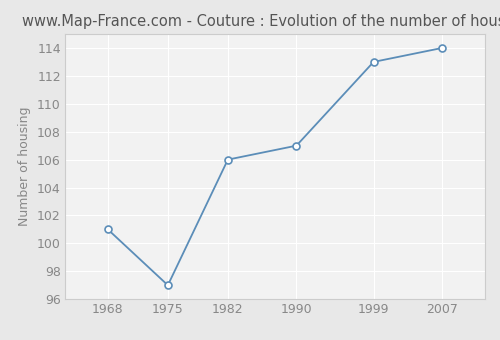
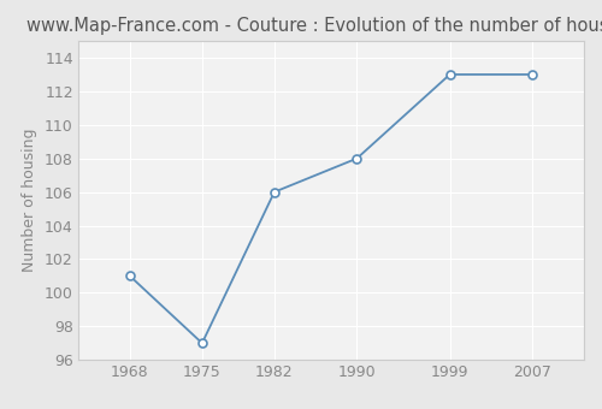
1990: 107 -> 108
2007: 114 -> 113
